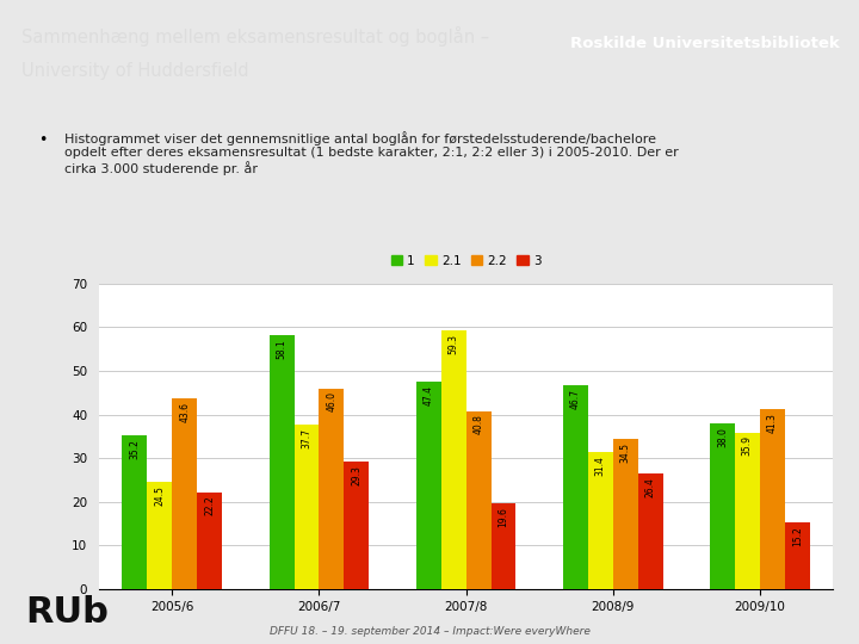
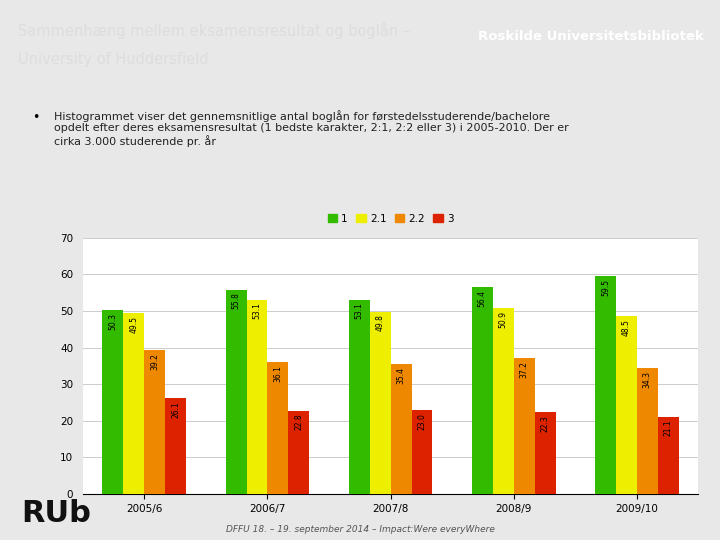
1/2005/6: 35.2 -> 50.3
2.1/2005/6: 24.5 -> 49.5
2.2/2005/6: 43.6 -> 39.2
3/2005/6: 22.2 -> 26.1
1/2006/7: 58.1 -> 55.8
2.1/2006/7: 37.7 -> 53.1
2.2/2006/7: 46.0 -> 36.1
3/2006/7: 29.3 -> 22.8
1/2007/8: 47.4 -> 53.1
2.1/2007/8: 59.3 -> 49.8
2.2/2007/8: 40.8 -> 35.4
3/2007/8: 19.6 -> 23.0
1/2008/9: 46.7 -> 56.4
2.1/2008/9: 31.4 -> 50.9
2.2/2008/9: 34.5 -> 37.2
3/2008/9: 26.4 -> 22.3
1/2009/10: 38.0 -> 59.5
2.1/2009/10: 35.9 -> 48.5
2.2/2009/10: 41.3 -> 34.3
3/2009/10: 15.2 -> 21.1
